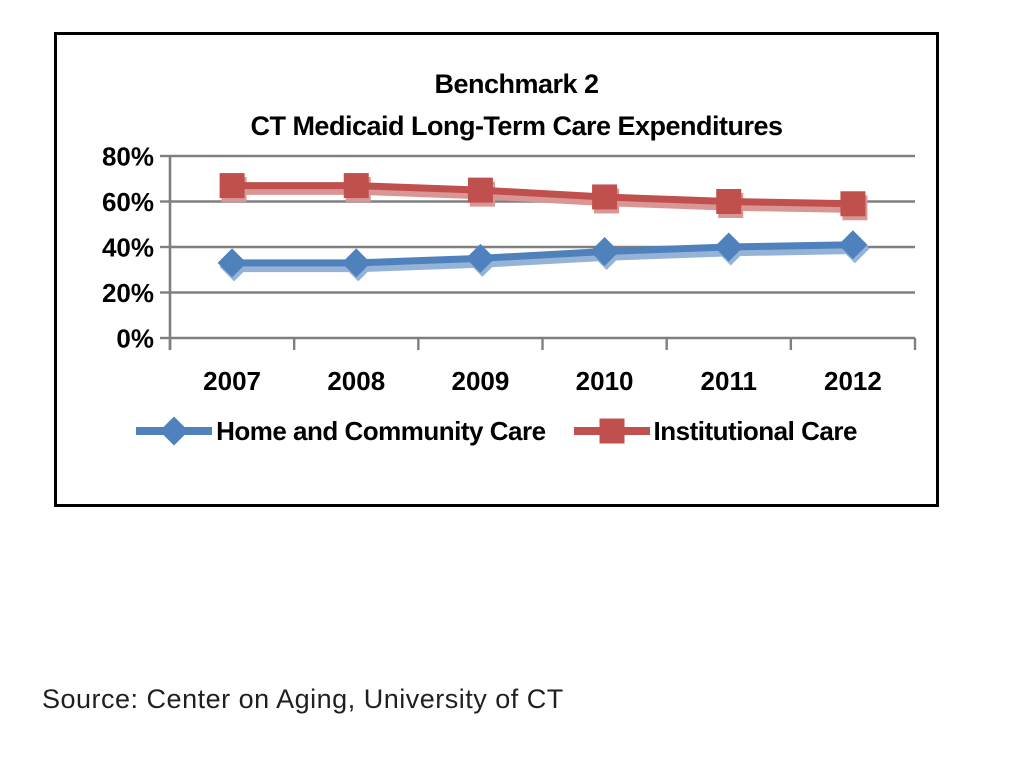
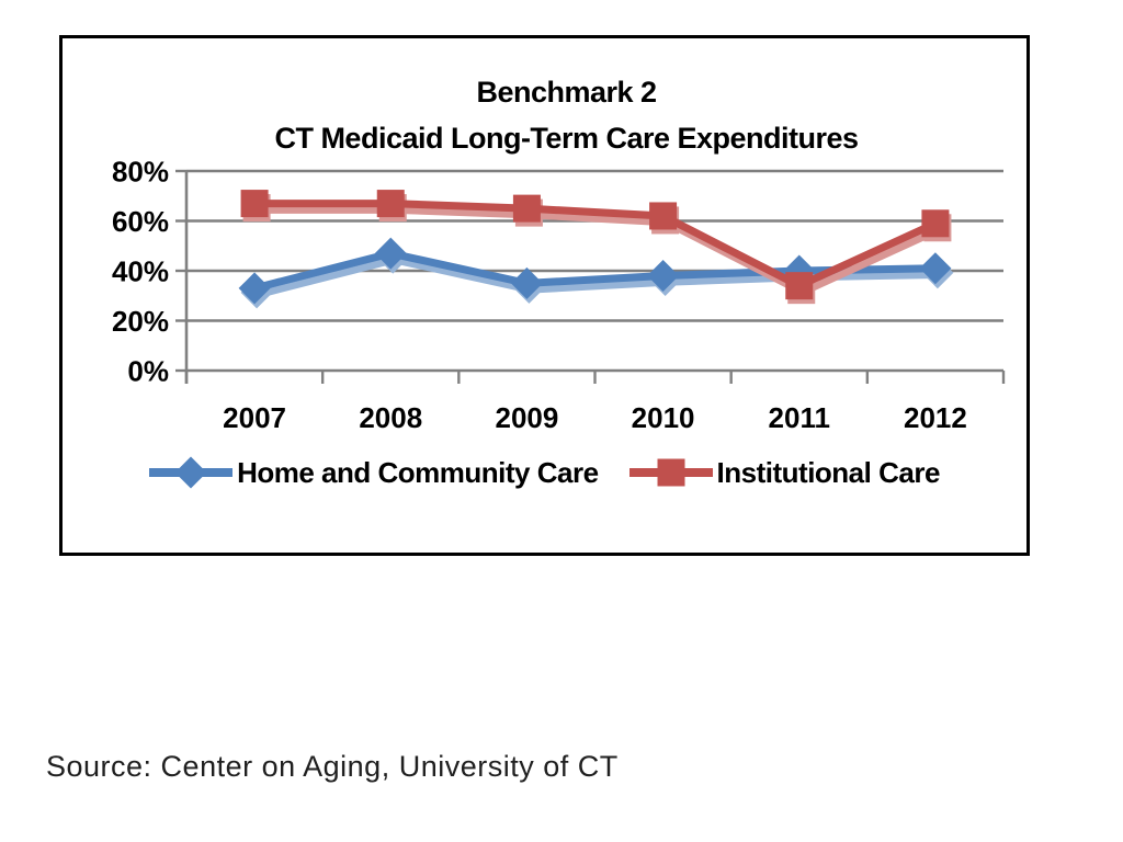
Home and Community Care/2008: 33% -> 47%
Institutional Care/2011: 60% -> 34%
